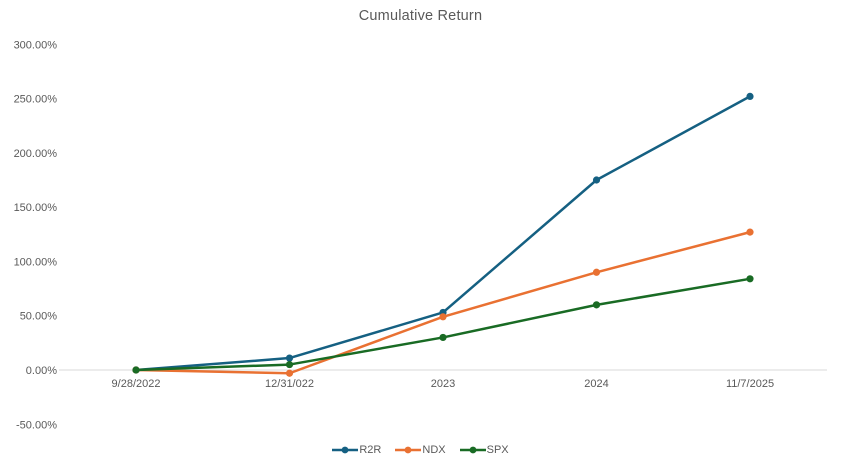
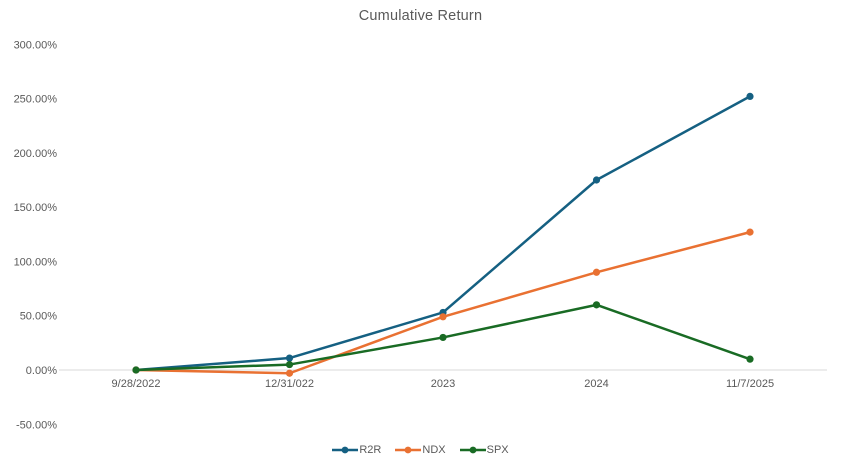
SPX/11/7/2025: 84% -> 10%
